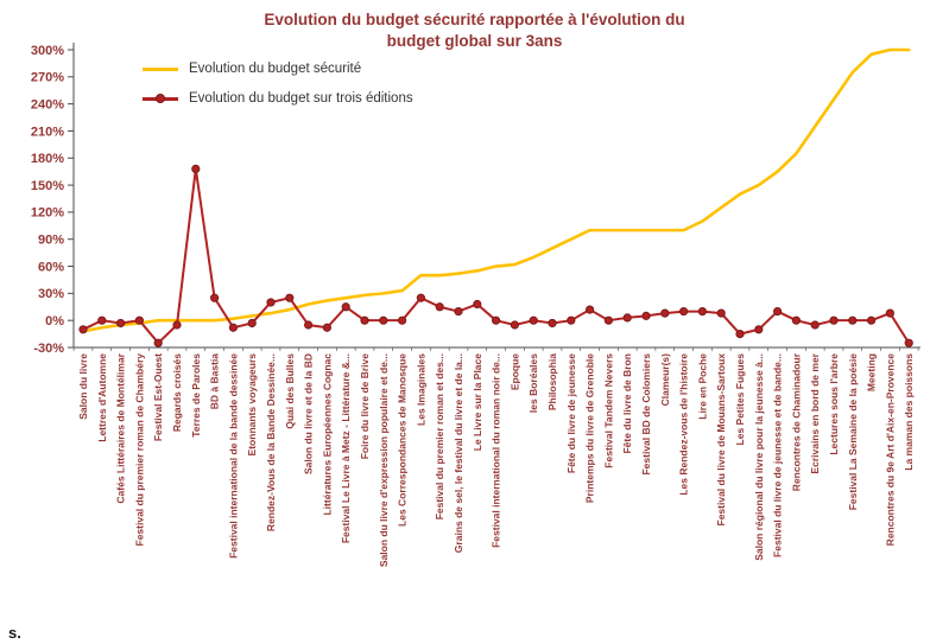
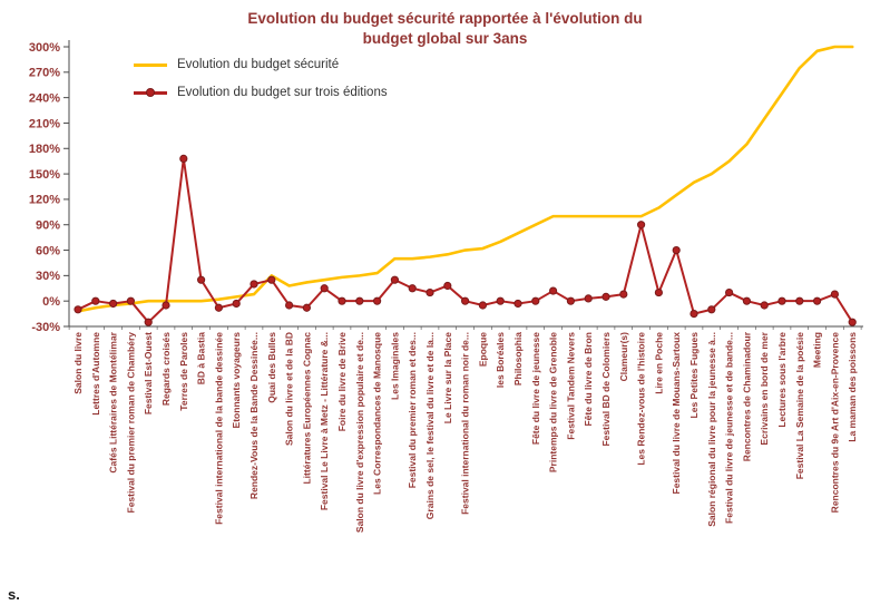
Evolution du budget sécurité/Quai des Bulles: 10% -> 30%
Evolution du budget sur trois éditions/Les Rendez-vous de l'histoire: 10% -> 90%
Evolution du budget sur trois éditions/Festival du livre de Mouans-Sartoux: 10% -> 60%
